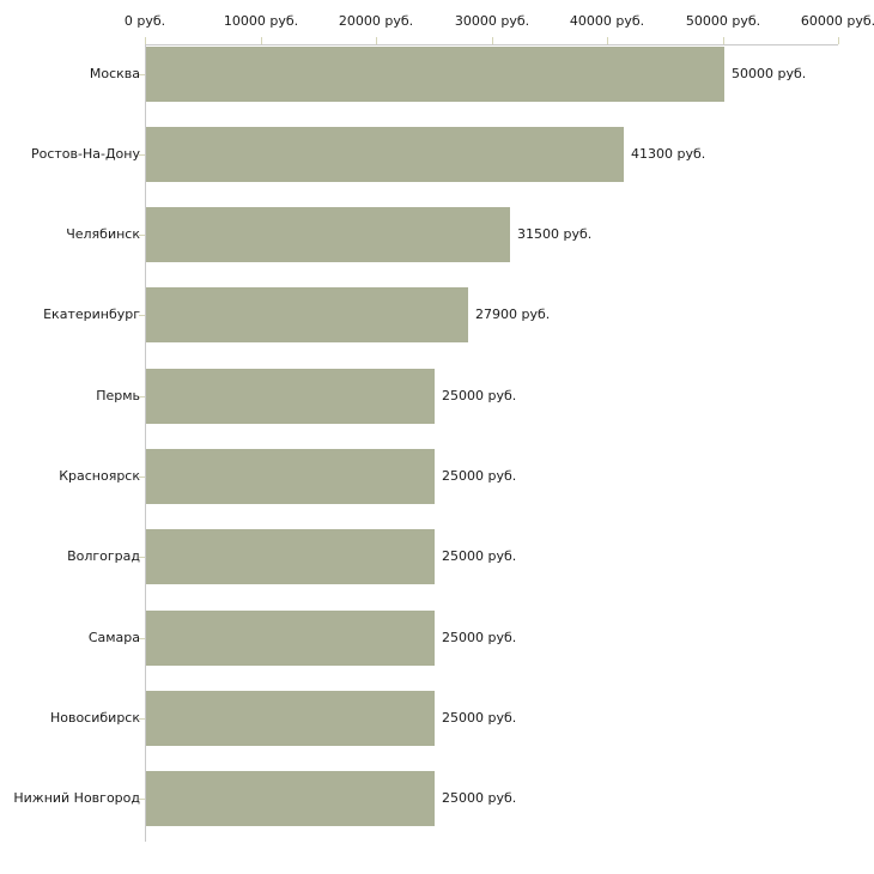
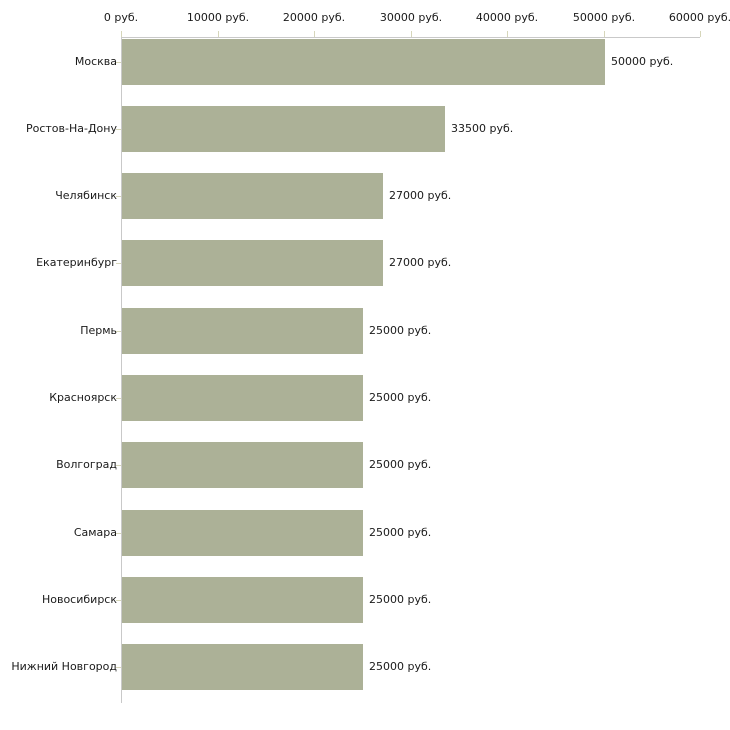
Ростов-На-Дону: 41300 -> 33500
Челябинск: 31500 -> 27000
Екатеринбург: 27900 -> 27000
